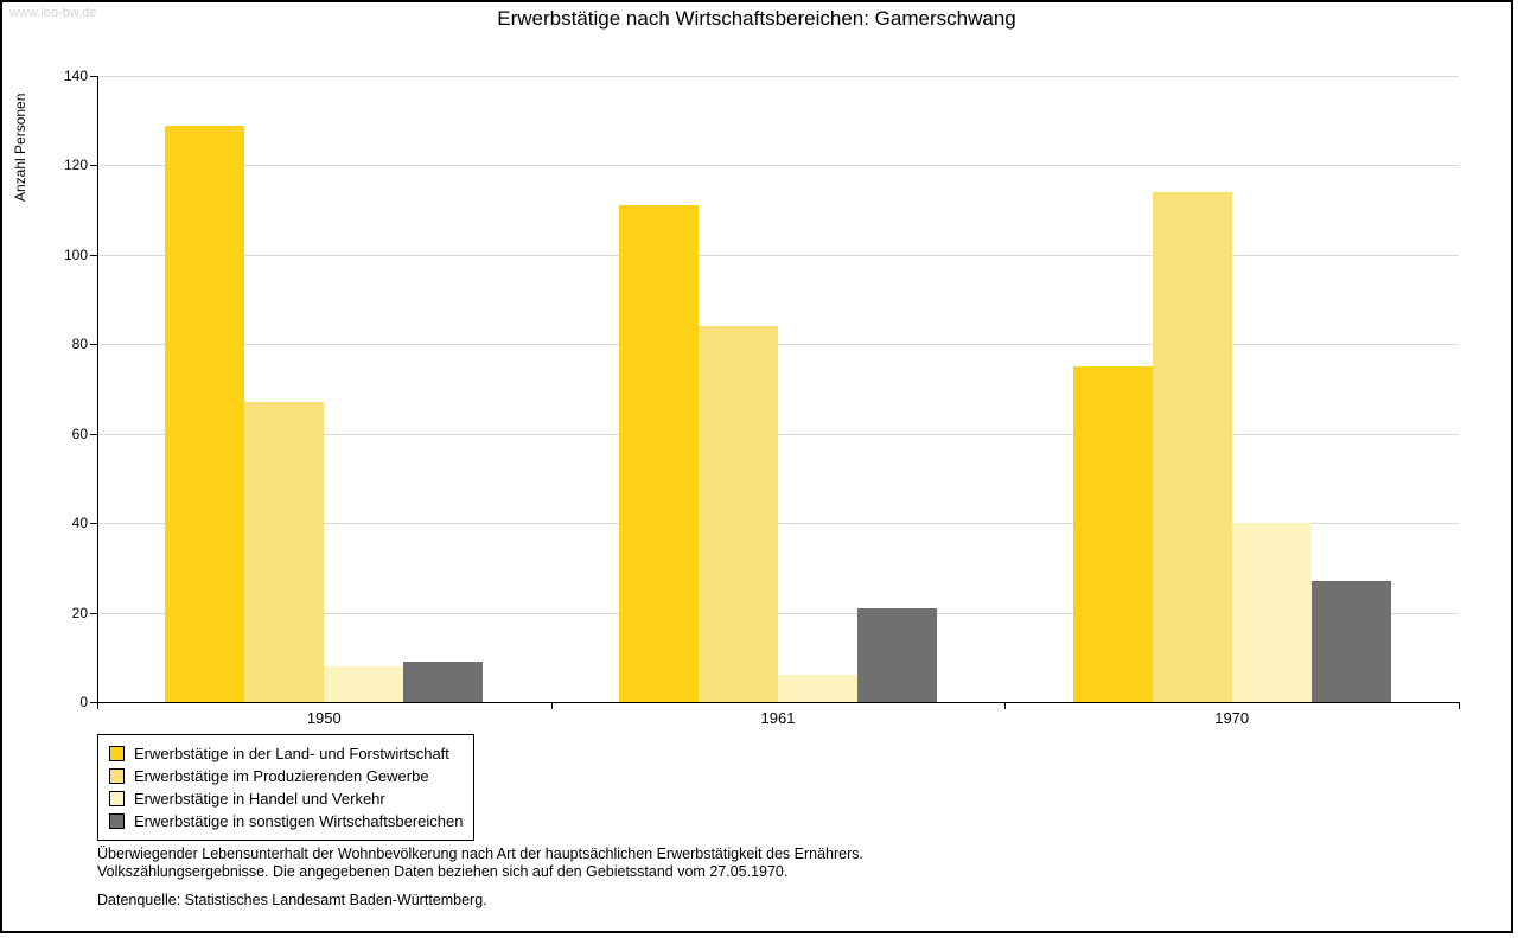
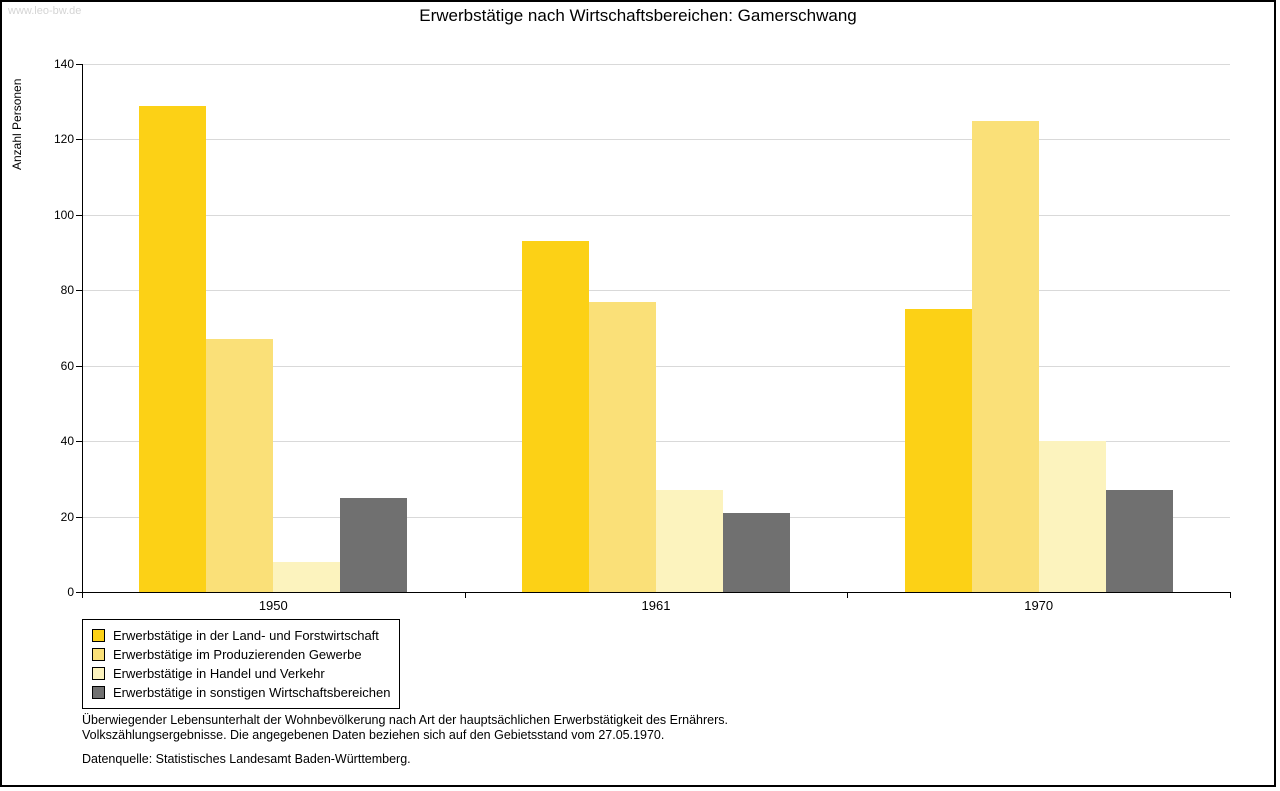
Erwerbstätige in sonstigen Wirtschaftsbereichen/1950: 9 -> 25
Erwerbstätige in der Land- und Forstwirtschaft/1961: 111 -> 93
Erwerbstätige im Produzierenden Gewerbe/1961: 84 -> 77
Erwerbstätige in Handel und Verkehr/1961: 6 -> 27
Erwerbstätige im Produzierenden Gewerbe/1970: 114 -> 125
